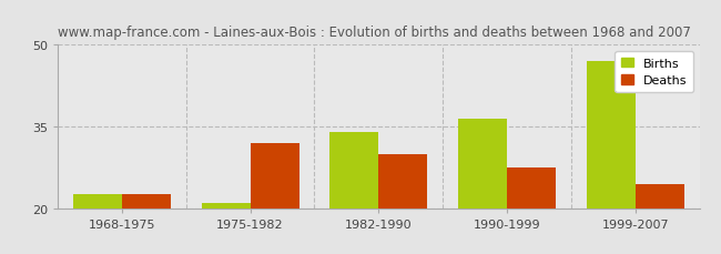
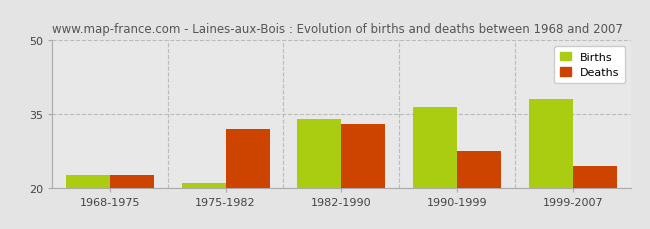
Deaths/1982-1990: 30.0 -> 33.0
Births/1999-2007: 47.0 -> 38.0
